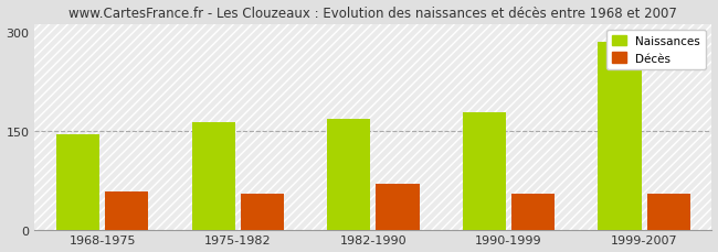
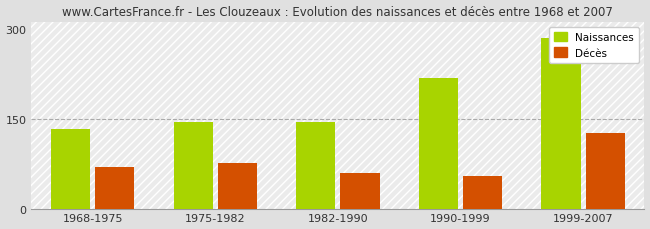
Naissances/1968-1975: 145 -> 132
Décès/1968-1975: 57 -> 70
Naissances/1975-1982: 163 -> 144
Décès/1975-1982: 55 -> 76
Naissances/1982-1990: 168 -> 144
Décès/1982-1990: 70 -> 60
Naissances/1990-1999: 178 -> 218
Décès/1999-2007: 55 -> 126
